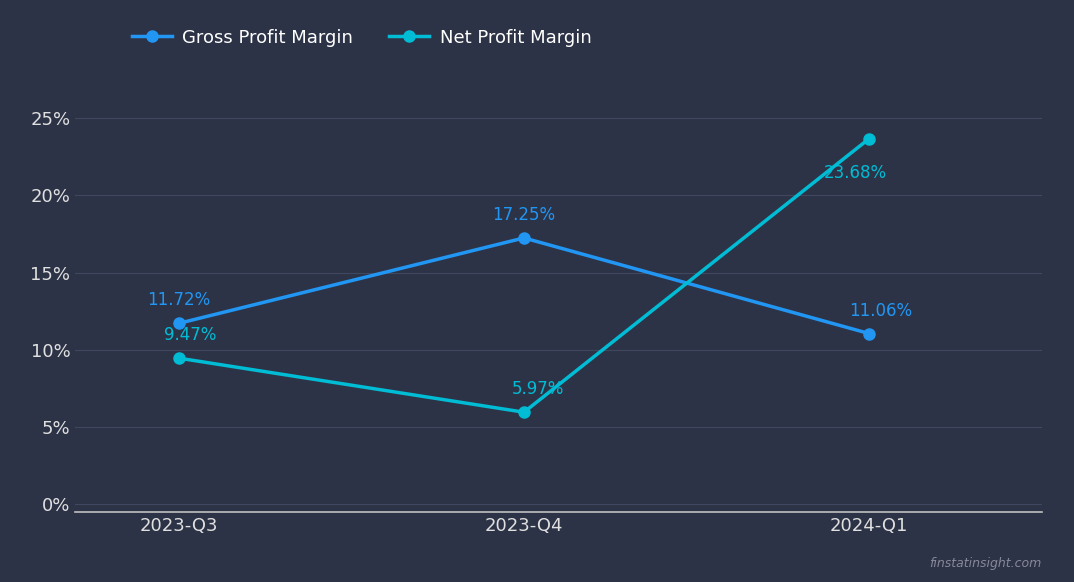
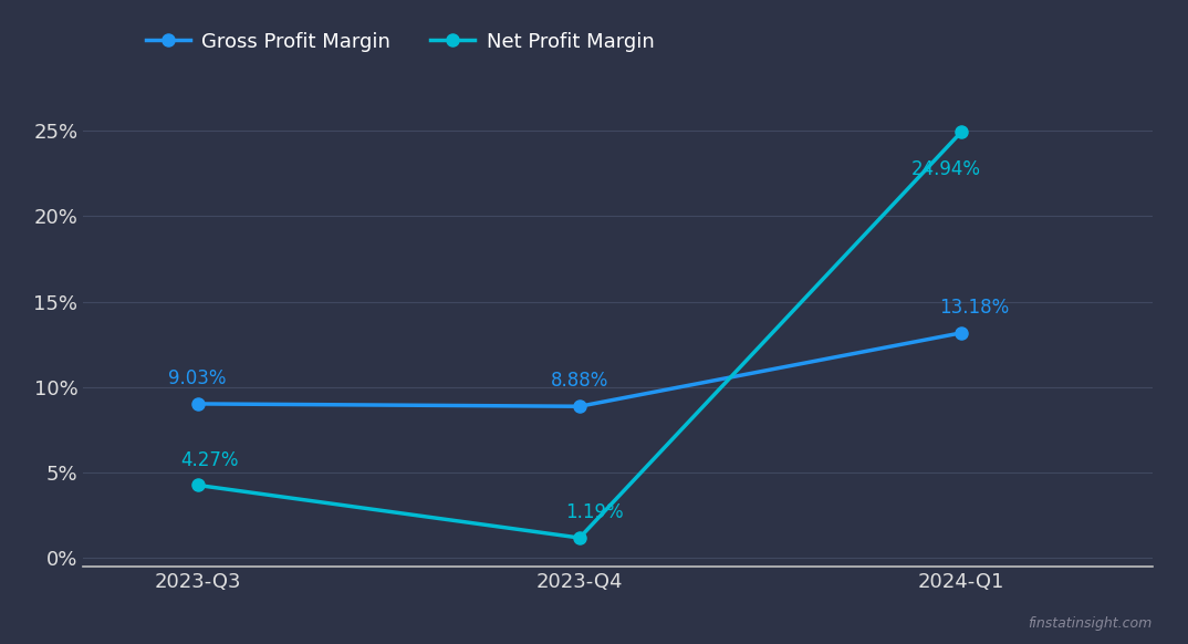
Gross Profit Margin/2023-Q3: 11.72% -> 9.03%
Net Profit Margin/2023-Q3: 9.47% -> 4.27%
Gross Profit Margin/2023-Q4: 17.25% -> 8.88%
Net Profit Margin/2023-Q4: 5.97% -> 1.19%
Gross Profit Margin/2024-Q1: 11.06% -> 13.18%
Net Profit Margin/2024-Q1: 23.68% -> 24.94%
